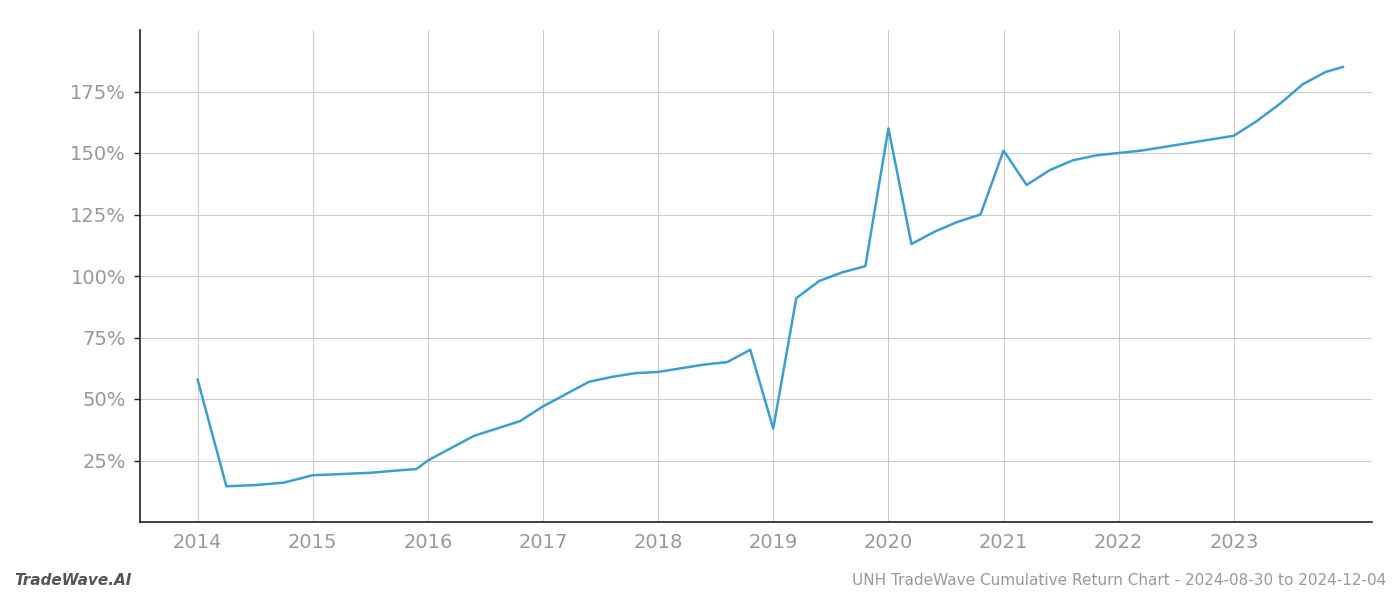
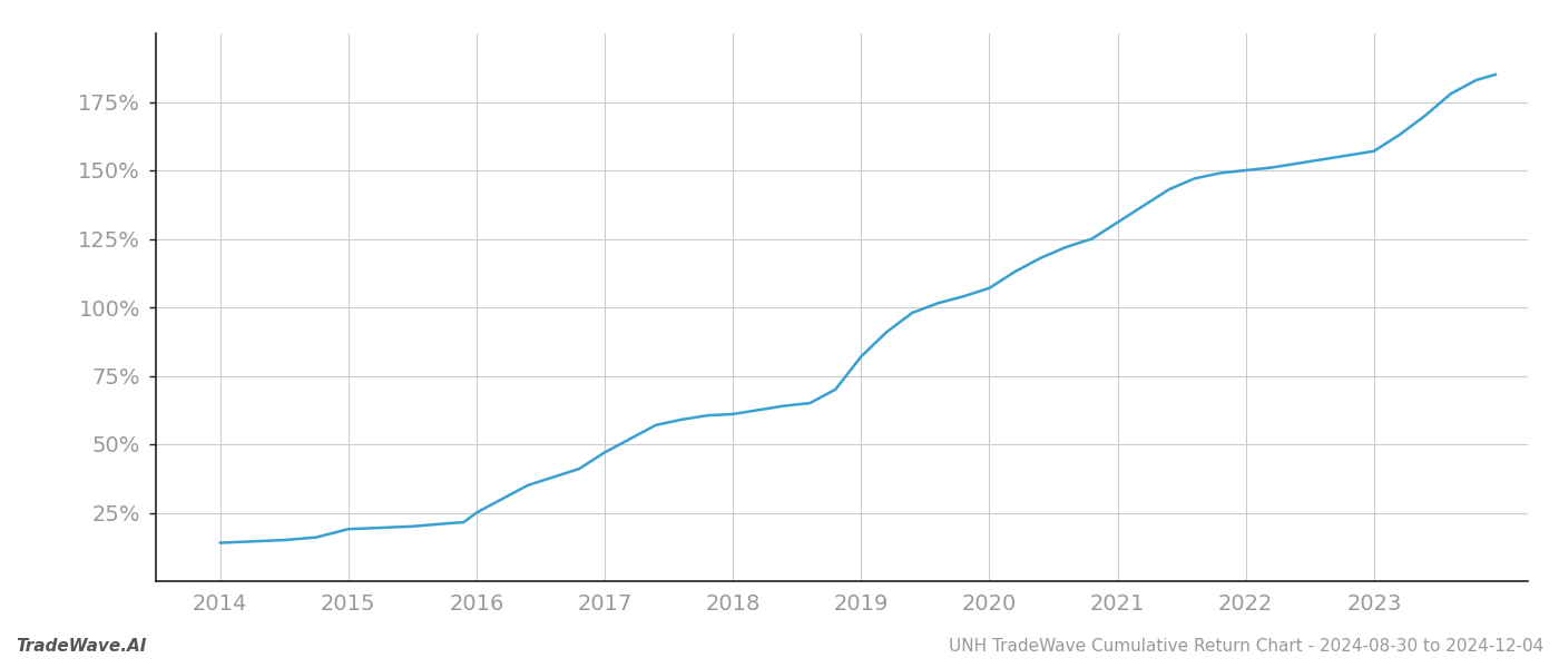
2014: 58.0% -> 14.0%
2019: 38.0% -> 82.0%
2020: 160.0% -> 107.0%
2021: 151.0% -> 131.0%
